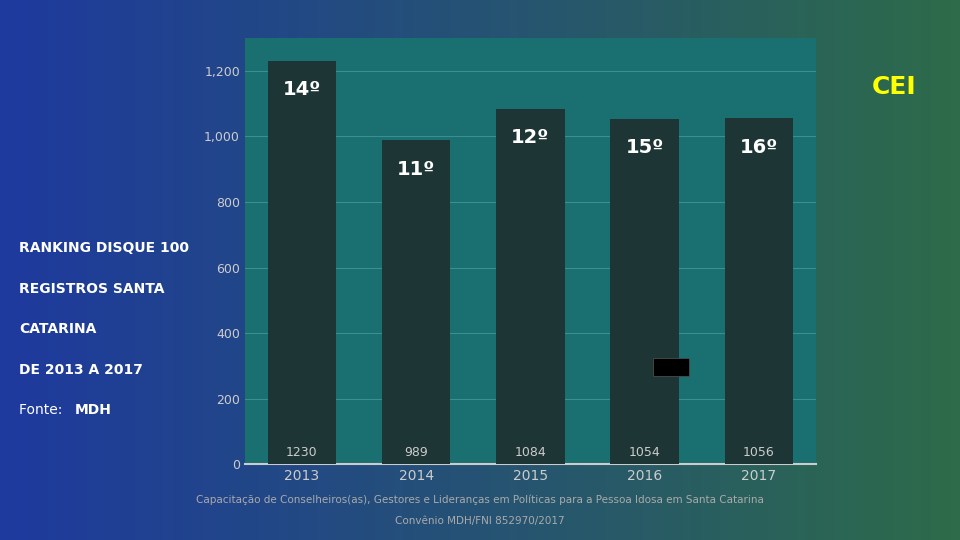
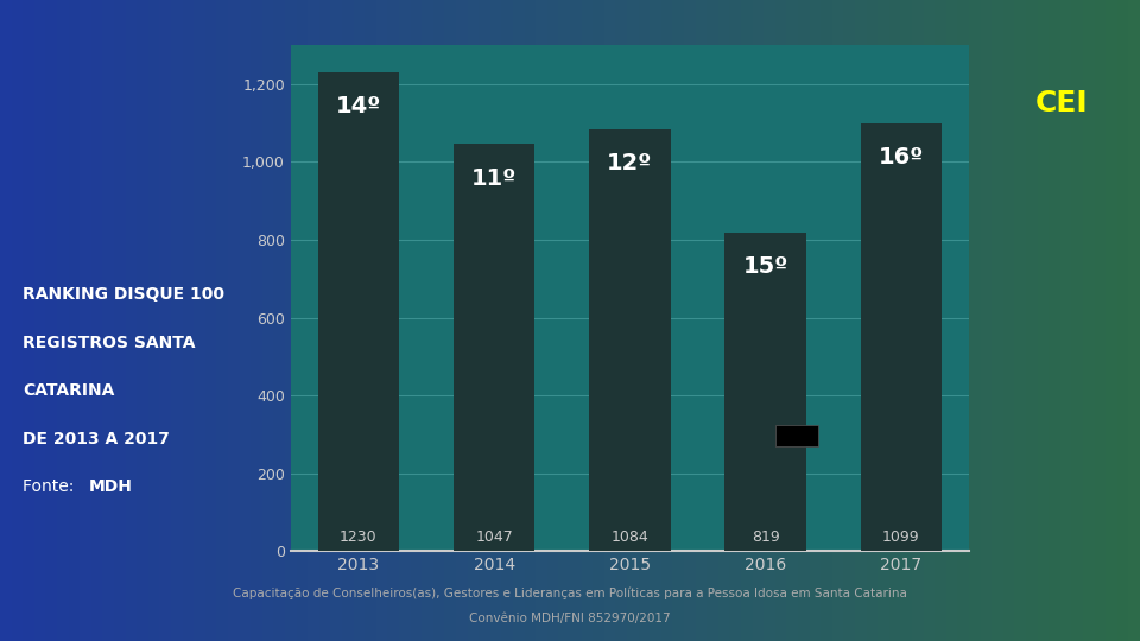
2014: 989 -> 1047
2016: 1054 -> 819
2017: 1056 -> 1099
